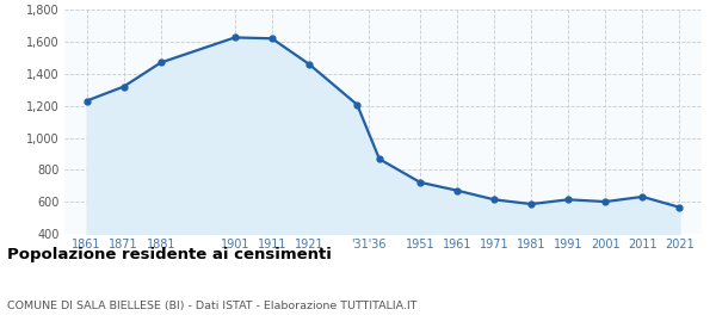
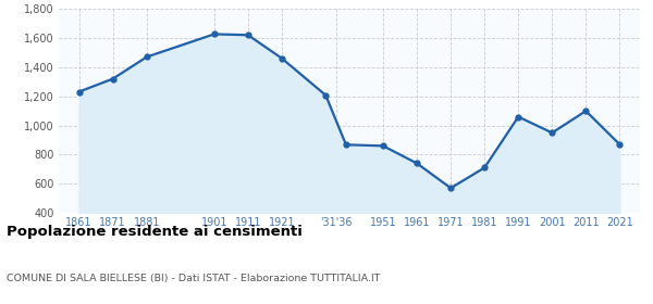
1951: 720 -> 860
1961: 670 -> 740
1971: 610 -> 570
1981: 590 -> 710
1991: 610 -> 1,060
2001: 600 -> 950
2011: 630 -> 1,100
2021: 570 -> 870
